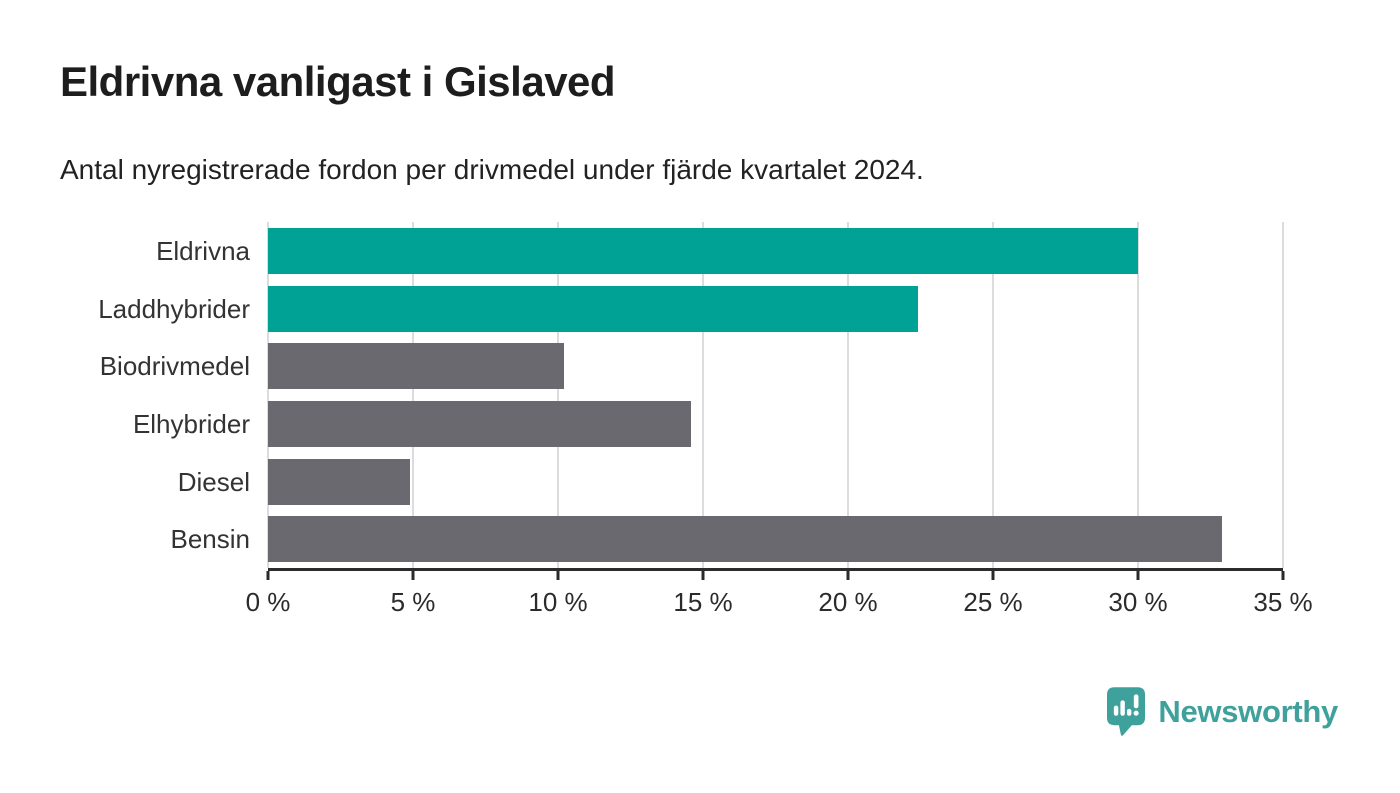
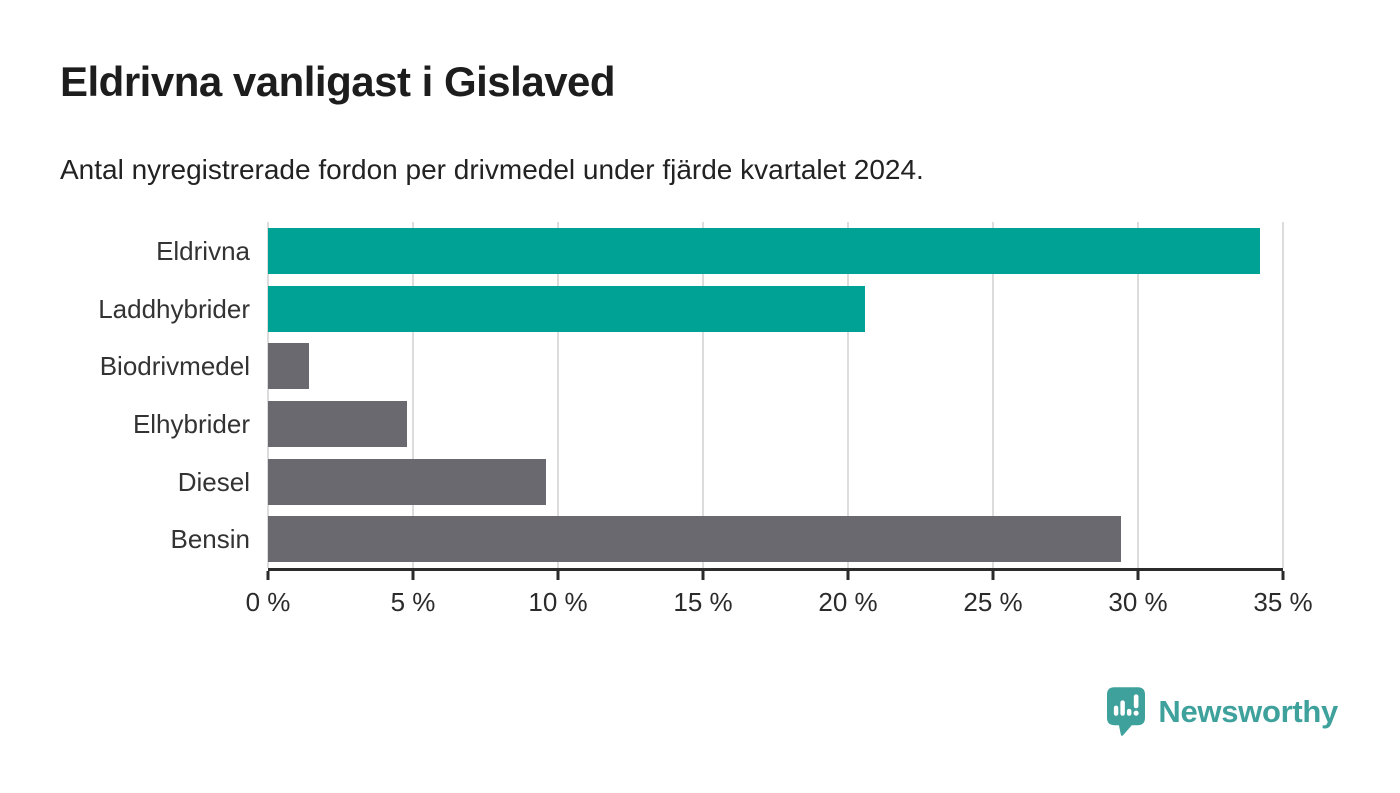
Eldrivna: 30.0% -> 34.2%
Laddhybrider: 22.4% -> 20.6%
Biodrivmedel: 10.2% -> 1.4%
Elhybrider: 14.6% -> 4.8%
Diesel: 4.9% -> 9.6%
Bensin: 32.9% -> 29.4%
